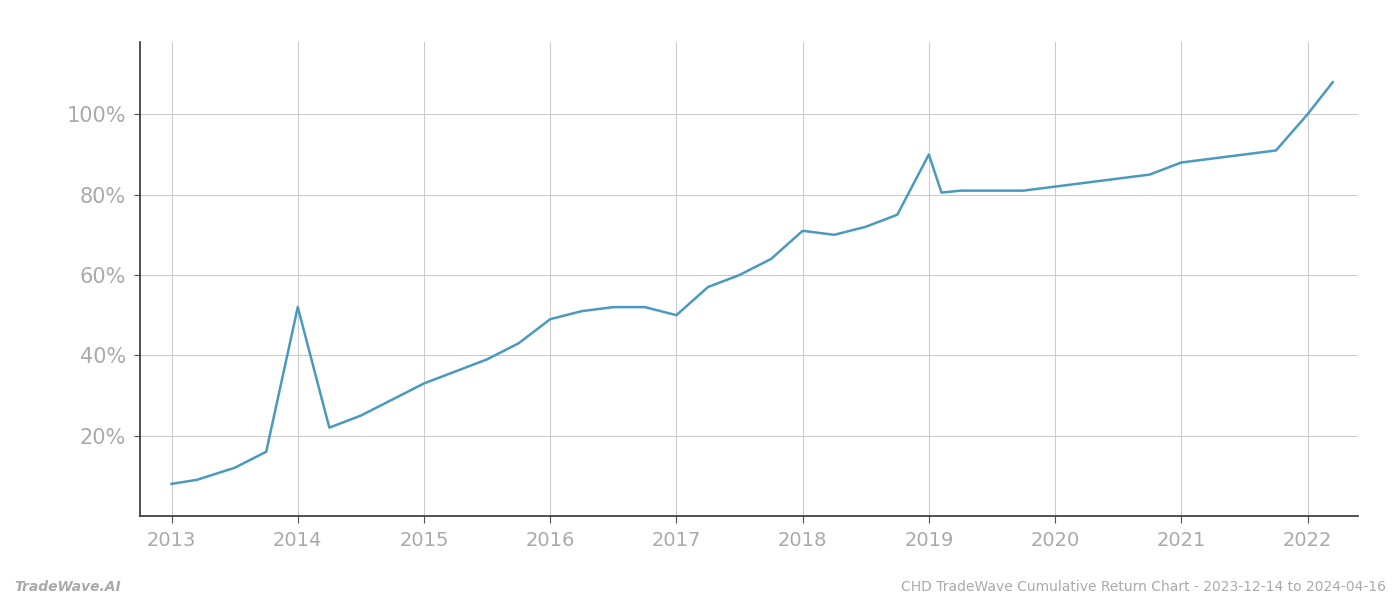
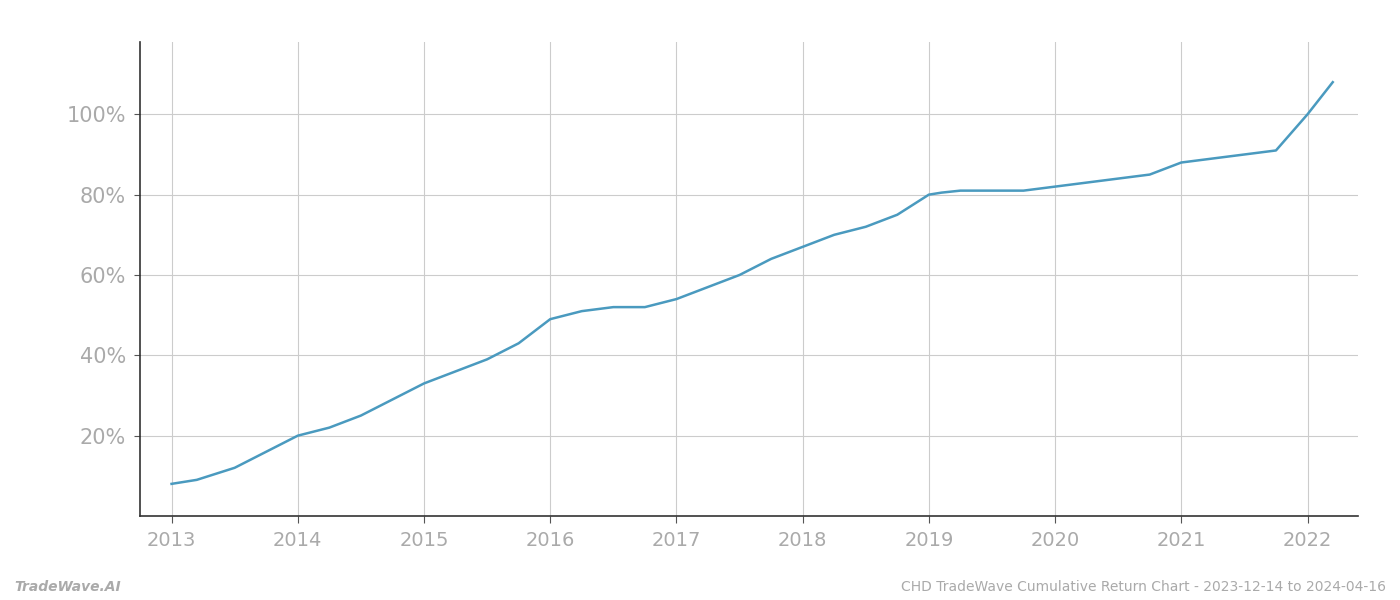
2014: 52.0% -> 20.0%
2017: 50.0% -> 54.0%
2018: 71.0% -> 67.0%
2019: 90.0% -> 80.0%
